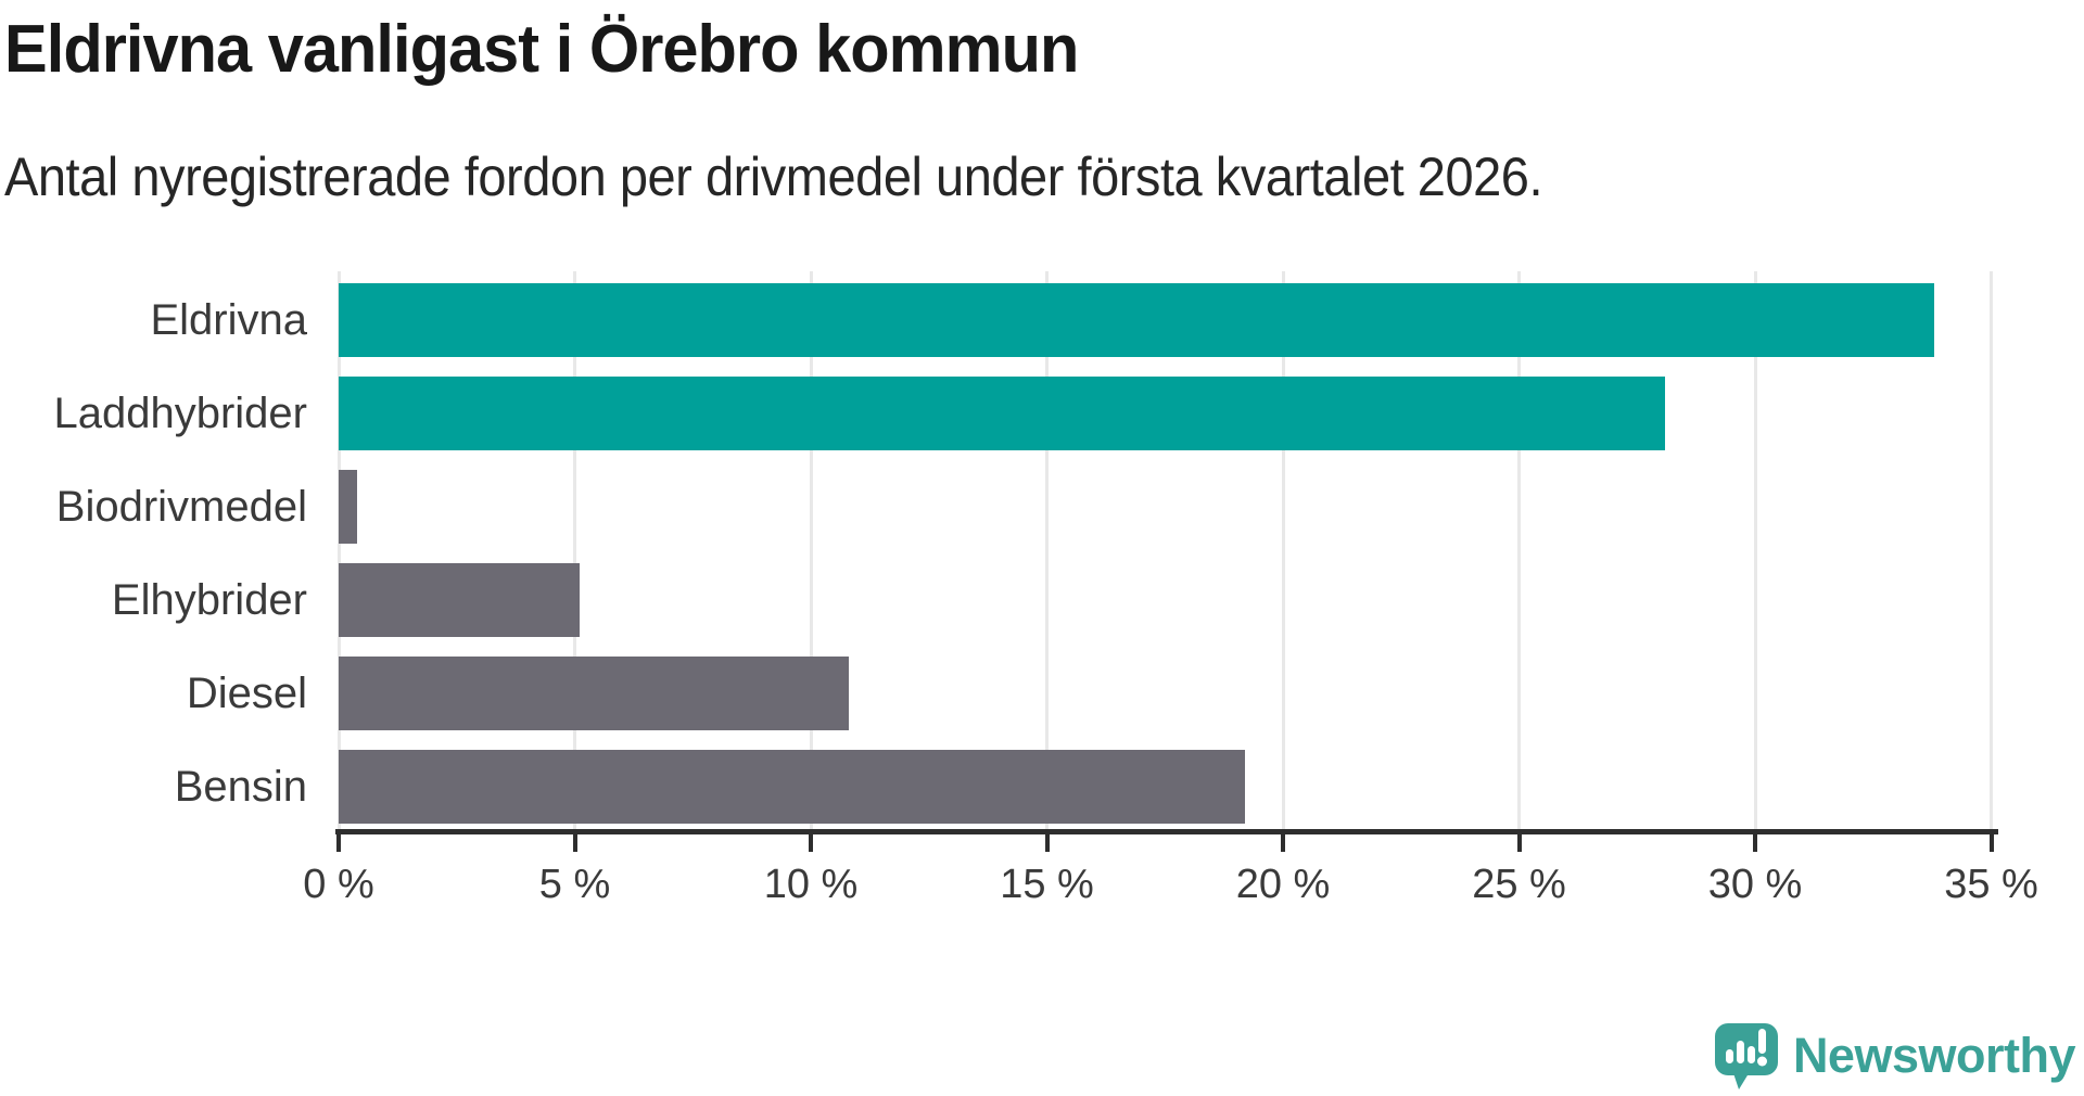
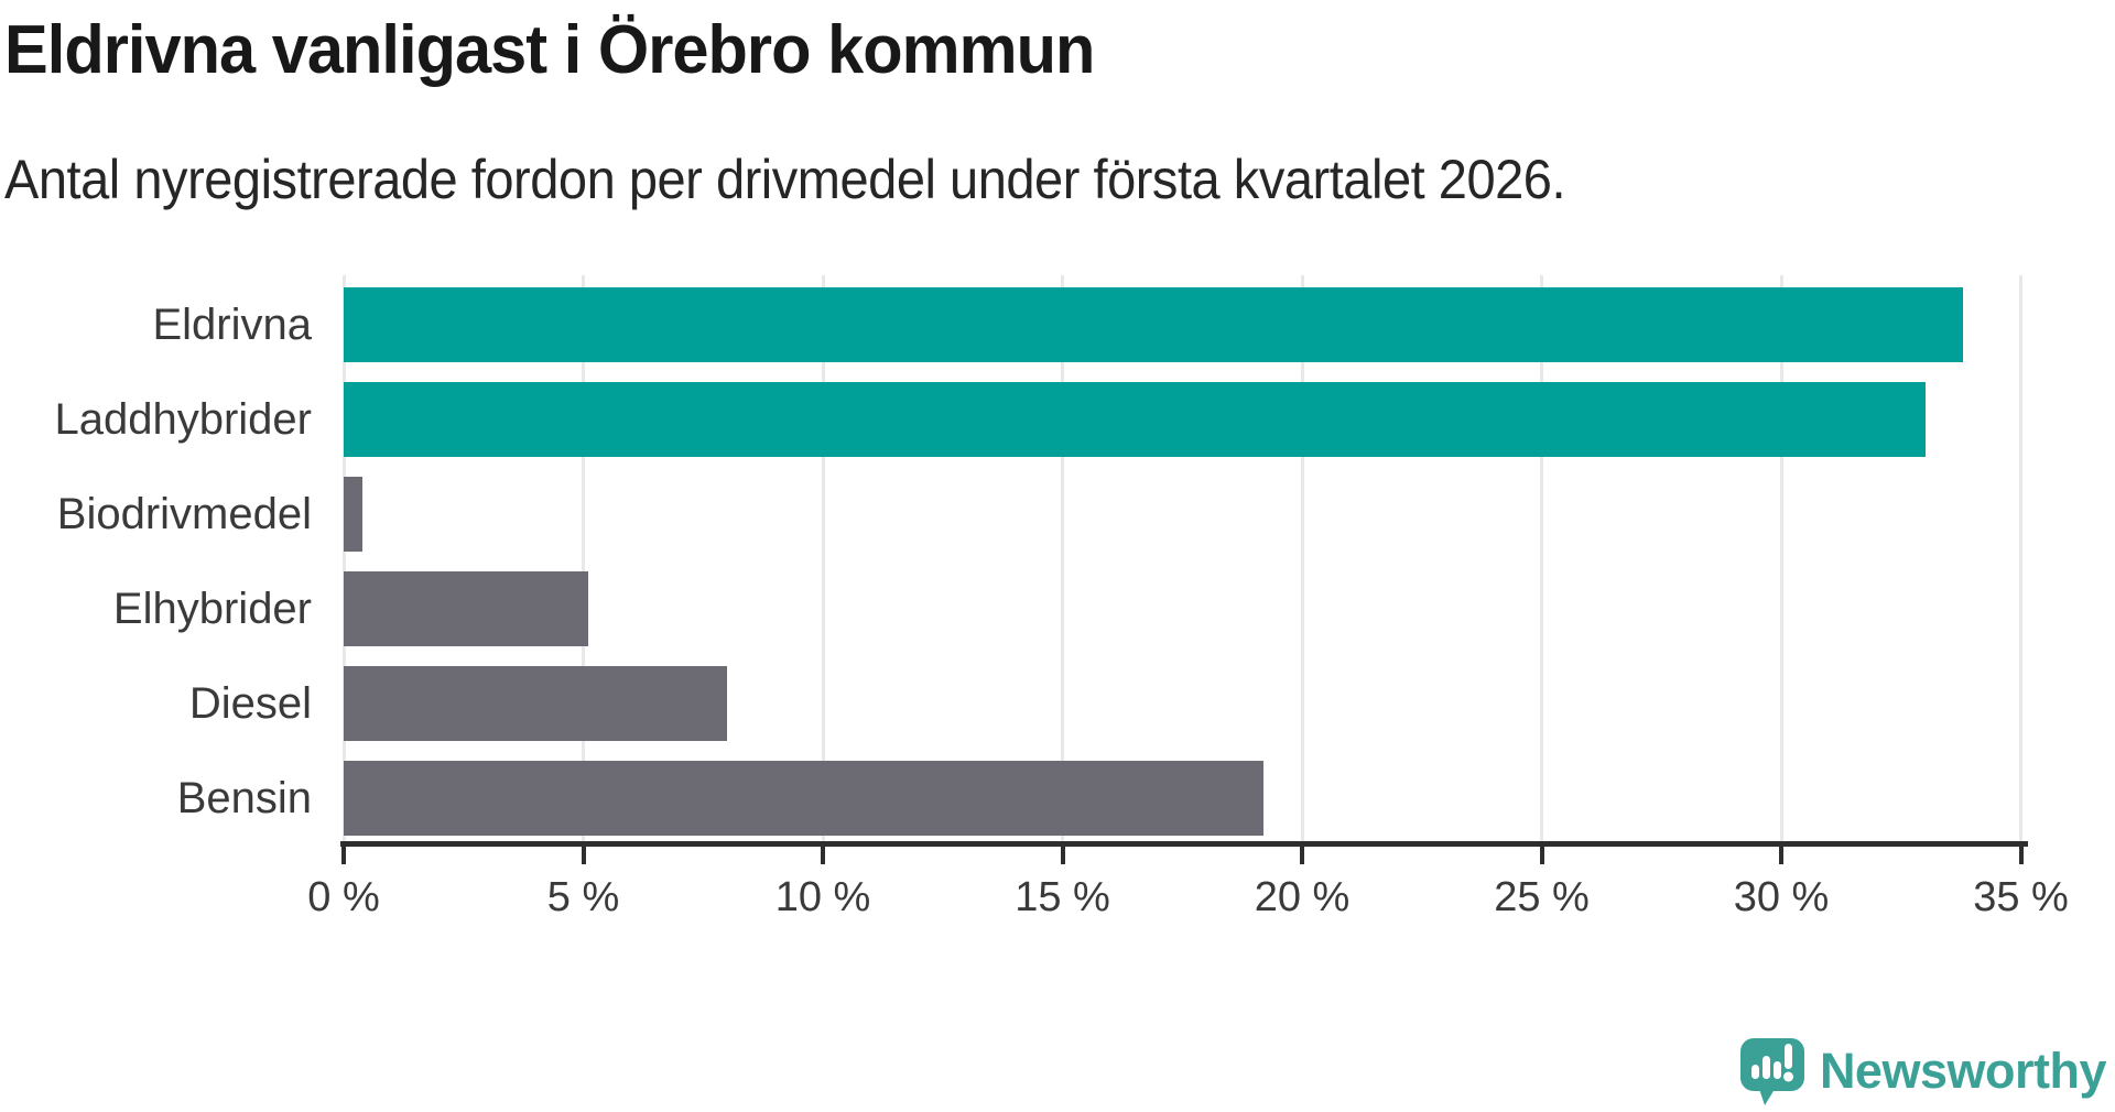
Laddhybrider: 28.1% -> 33.0%
Diesel: 10.8% -> 8.0%
